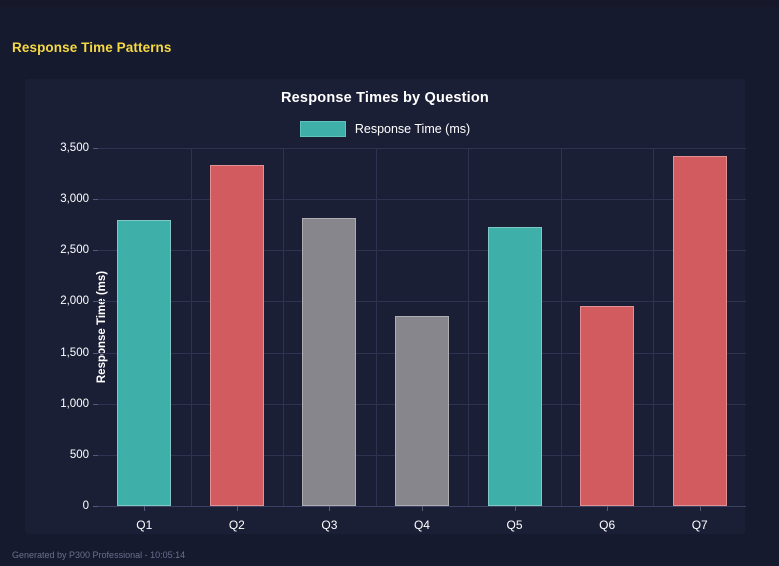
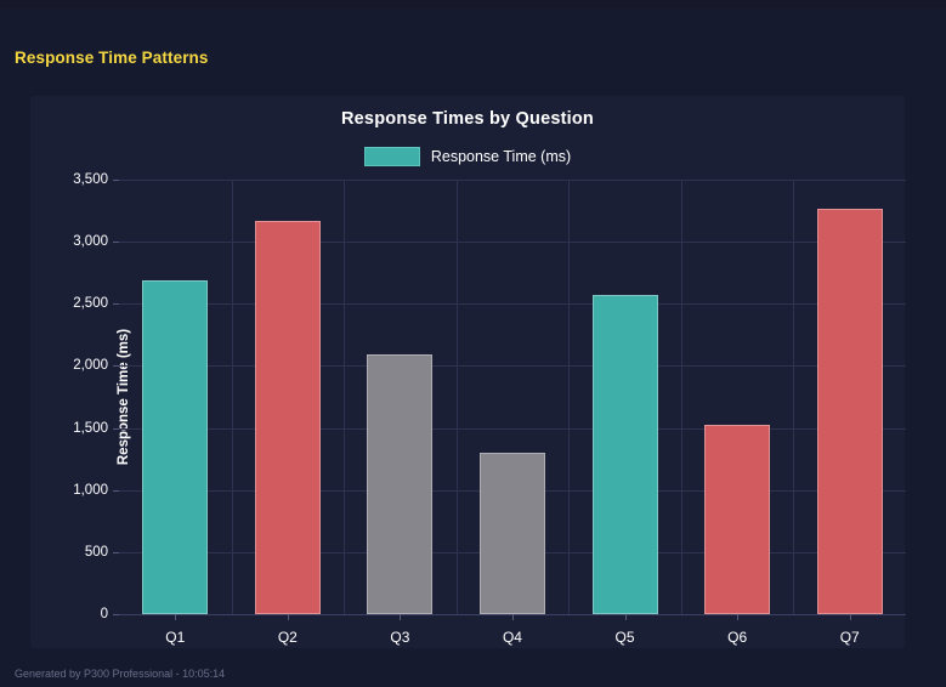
Q1: 2800 -> 2690
Q2: 3330 -> 3170
Q3: 2820 -> 2090
Q4: 1860 -> 1300
Q5: 2730 -> 2570
Q6: 1960 -> 1530
Q7: 3420 -> 3270
